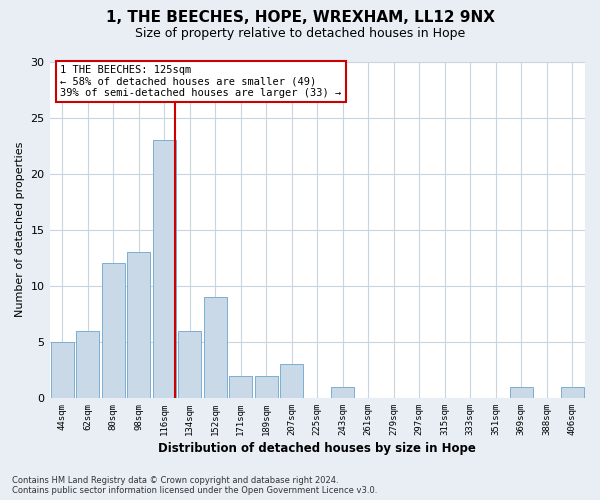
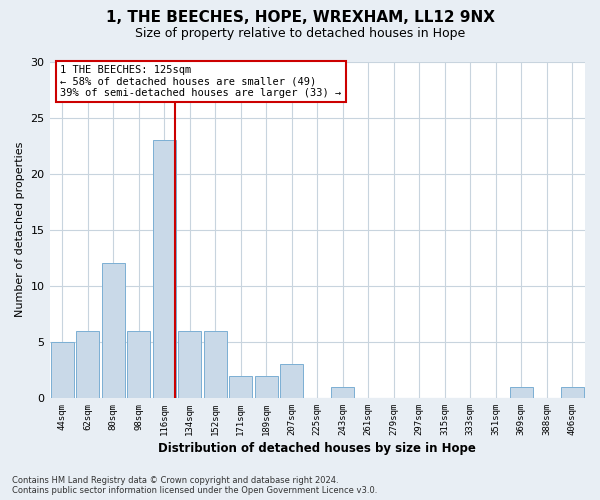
98sqm: 13 -> 6
152sqm: 9 -> 6
